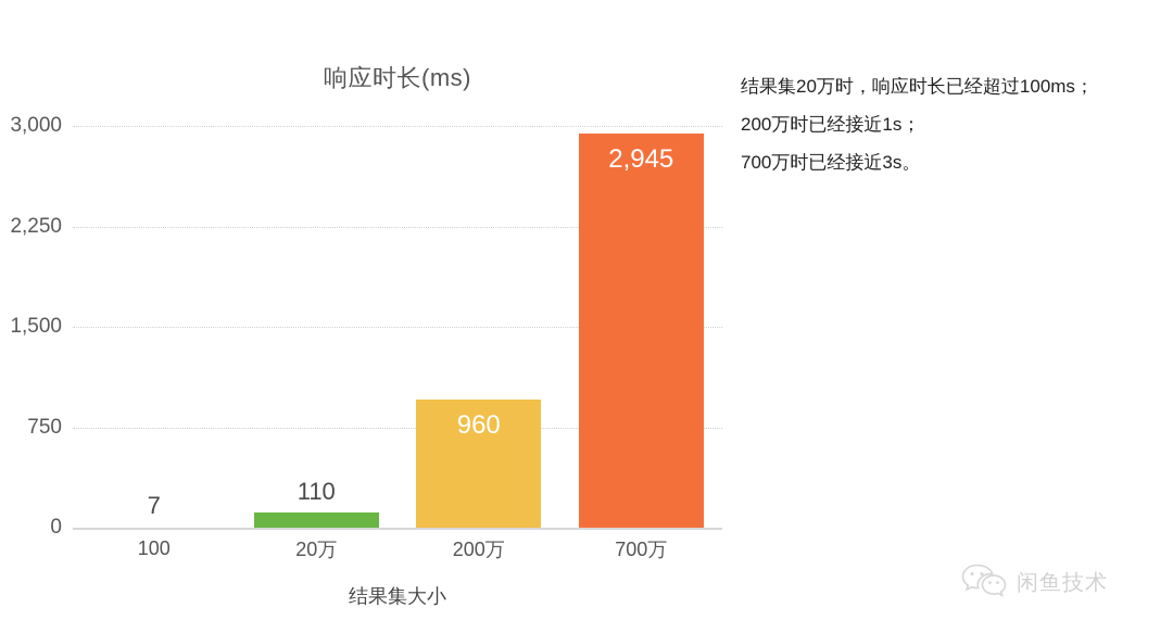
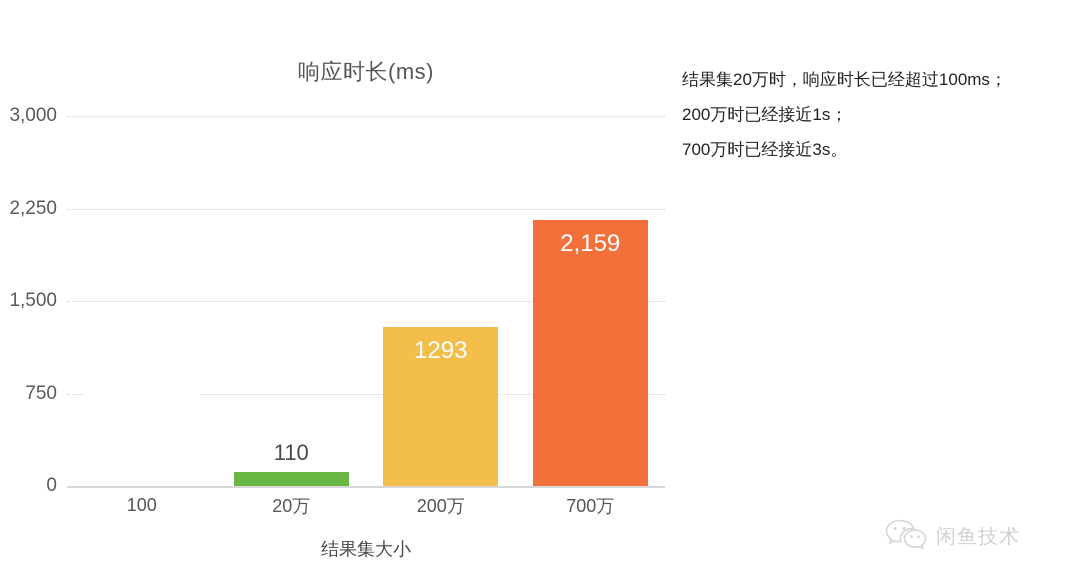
100: 7 -> 830
200万: 960 -> 1293
700万: 2,945 -> 2,159
